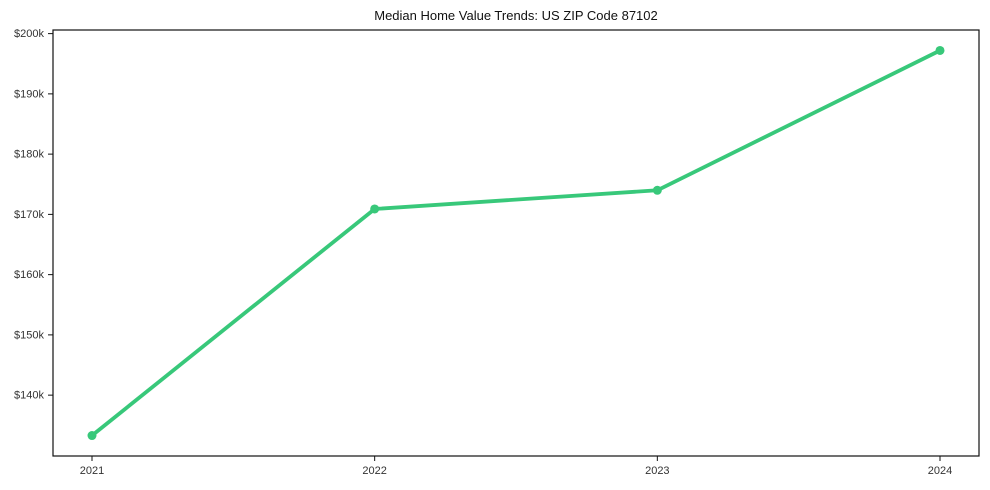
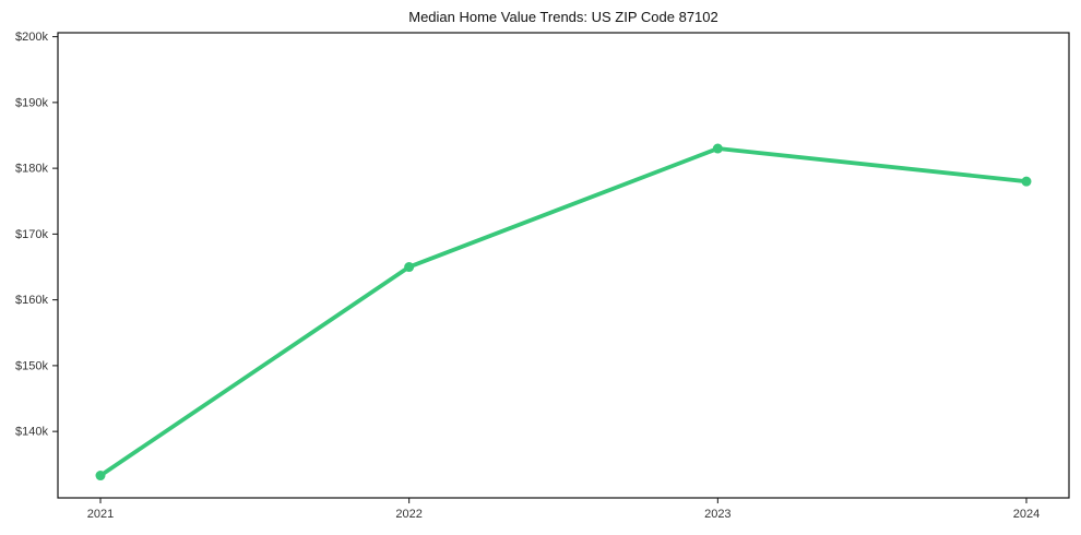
2022: $171k -> $165k
2023: $174k -> $183k
2024: $197k -> $178k
